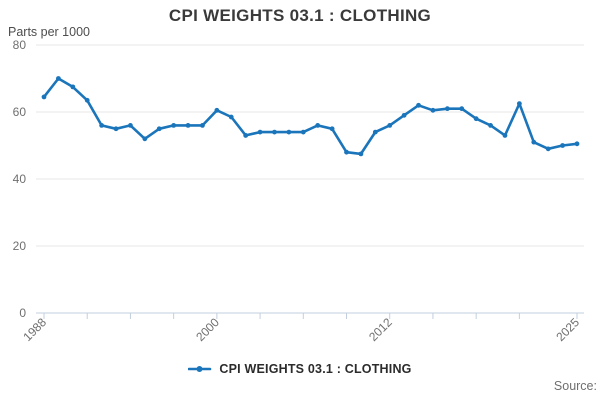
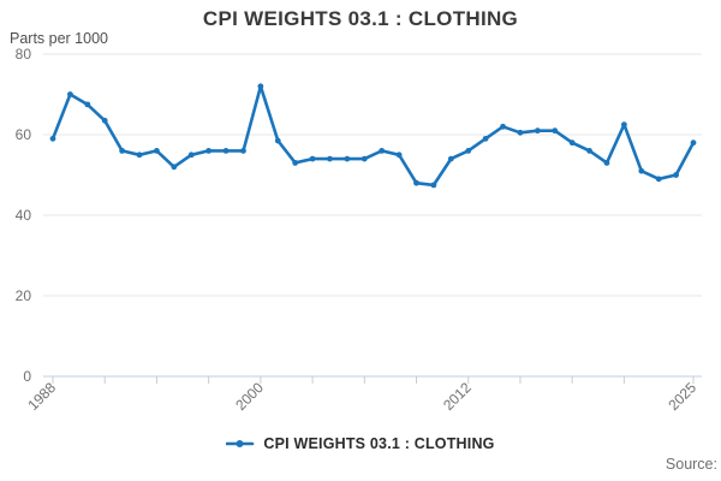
1988: 64 -> 59
2000: 60 -> 72
2025: 50 -> 58
